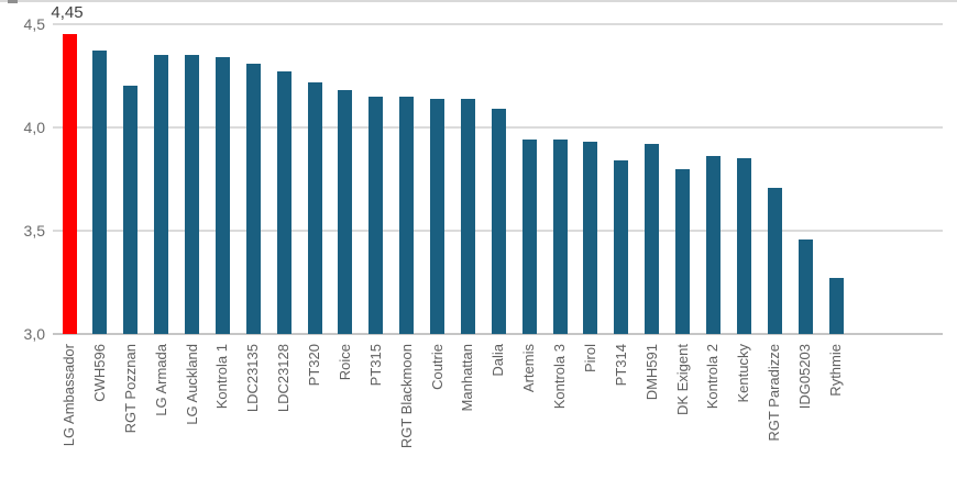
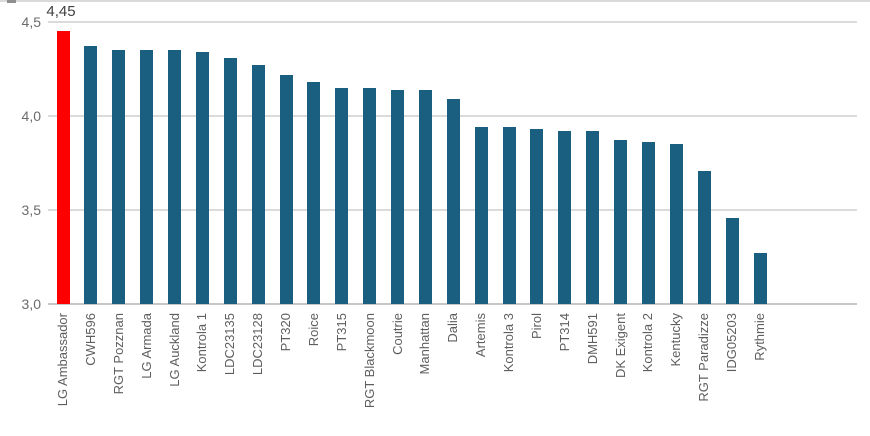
RGT Pozznan: 4,20 -> 4,35
PT314: 3,84 -> 3,92
DK Exigent: 3,80 -> 3,87
